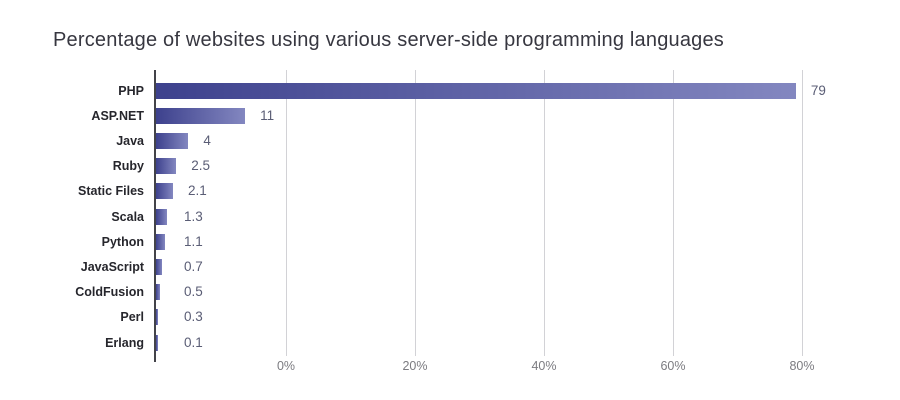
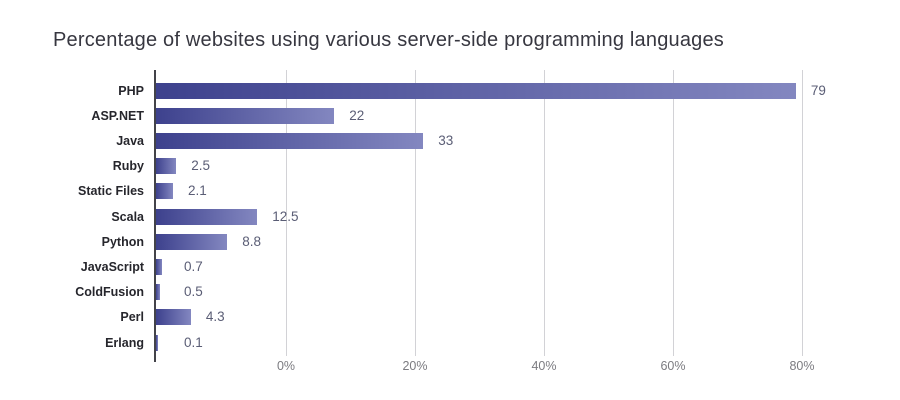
ASP.NET: 11 -> 22
Java: 4 -> 33
Scala: 1.3 -> 12.5
Python: 1.1 -> 8.8
Perl: 0.3 -> 4.3
